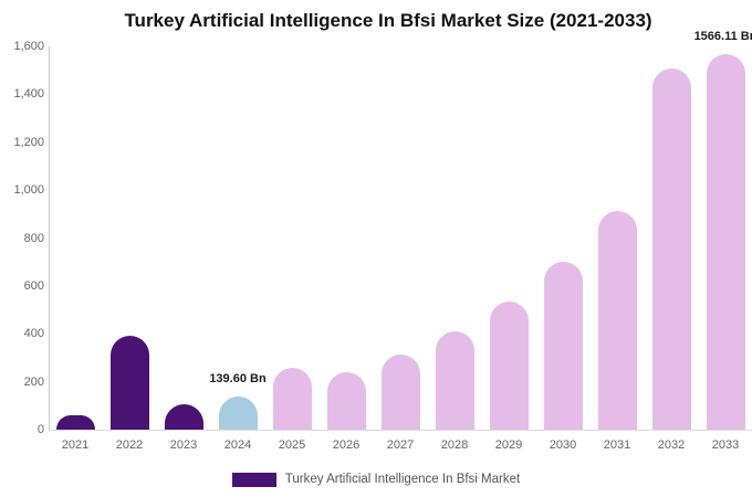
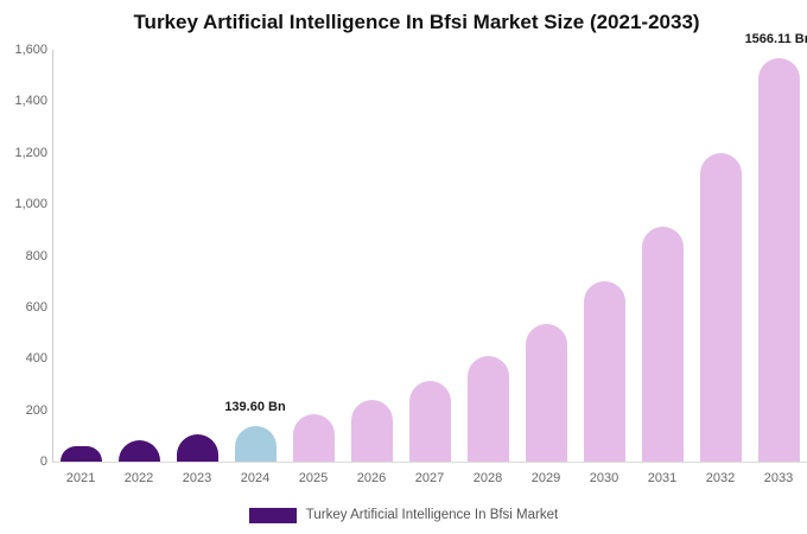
2022: 390 -> 80
2025: 260 -> 180
2032: 1510 -> 1200
